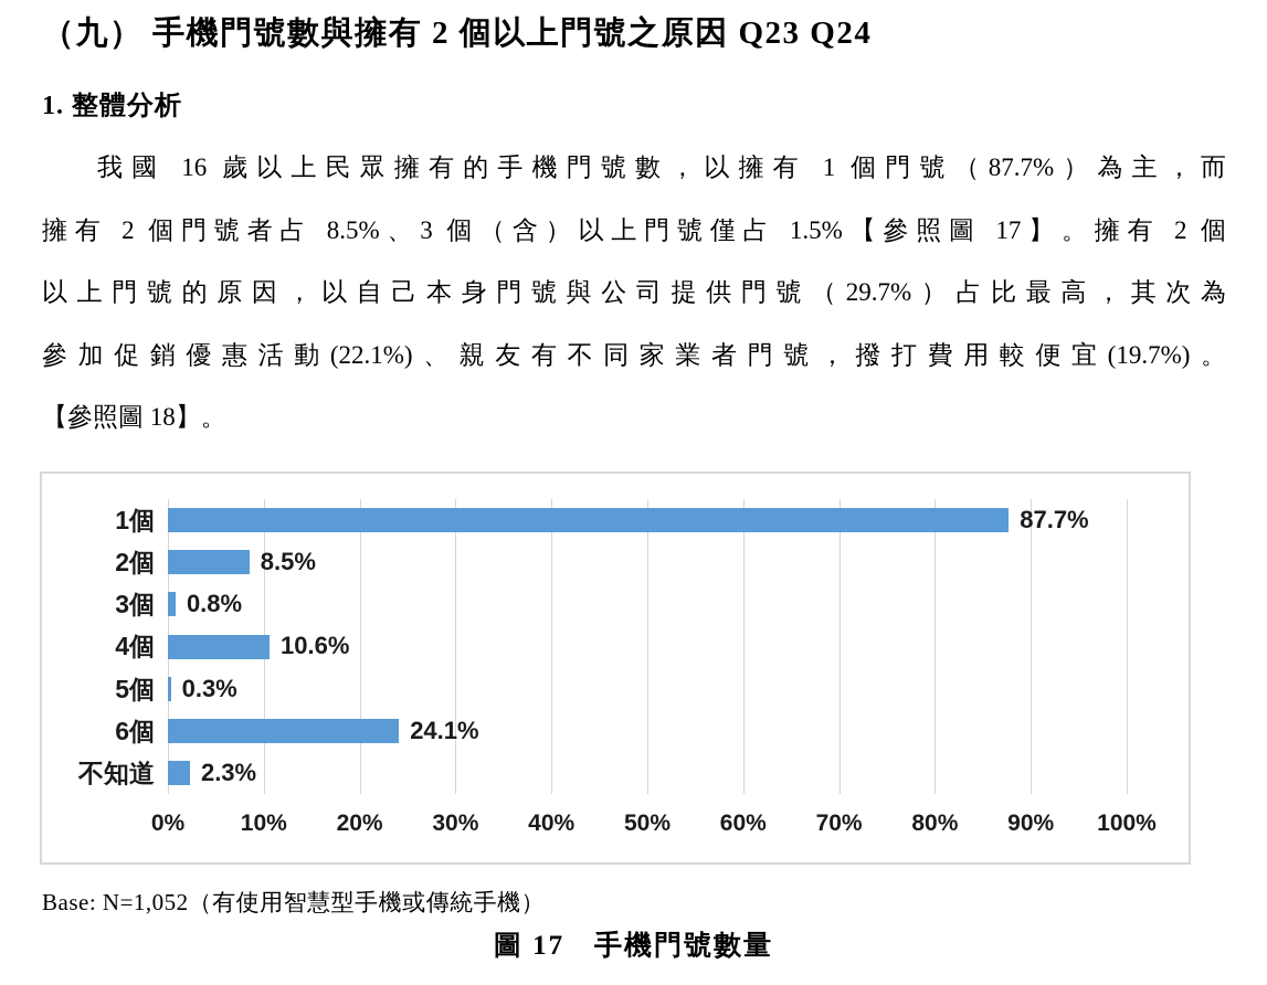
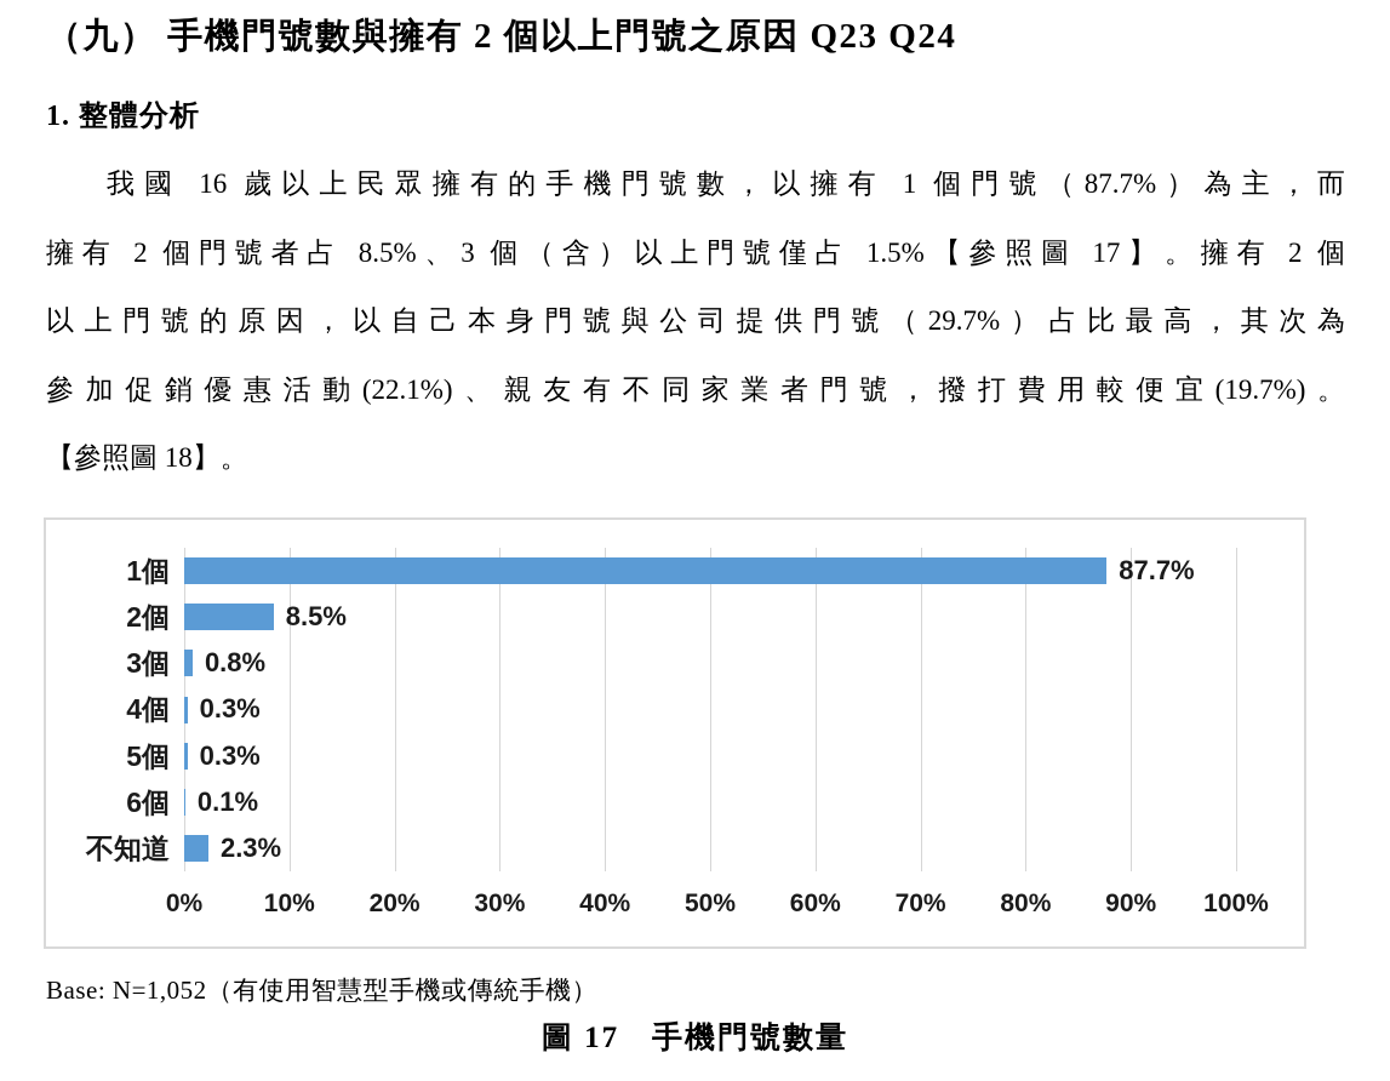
4個: 10.6% -> 0.3%
6個: 24.1% -> 0.1%
